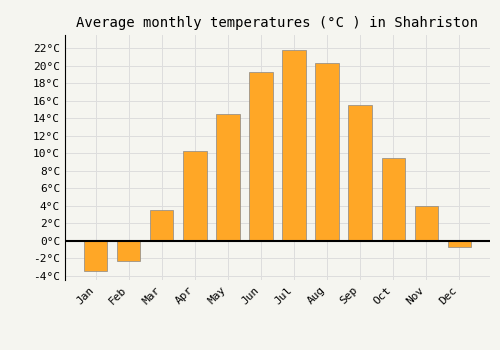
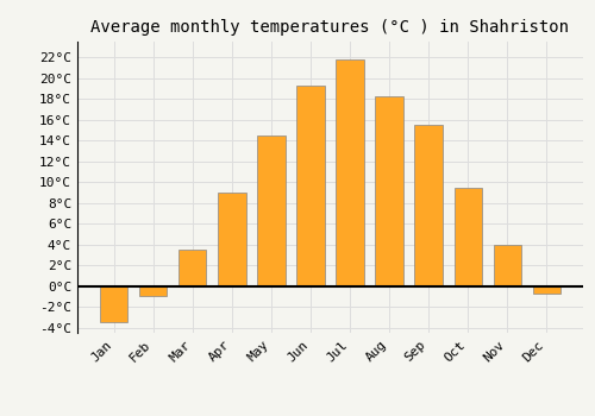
Feb: -2.3°C -> -1.0°C
Apr: 10.2°C -> 9.0°C
Aug: 20.3°C -> 18.2°C
